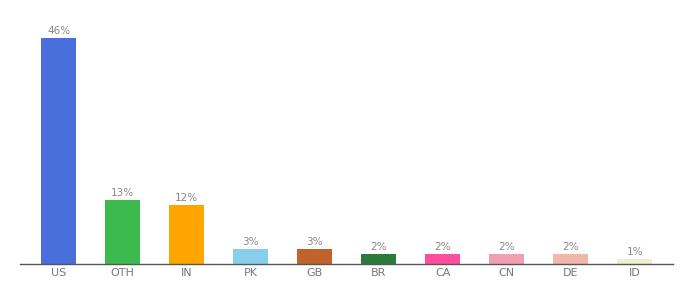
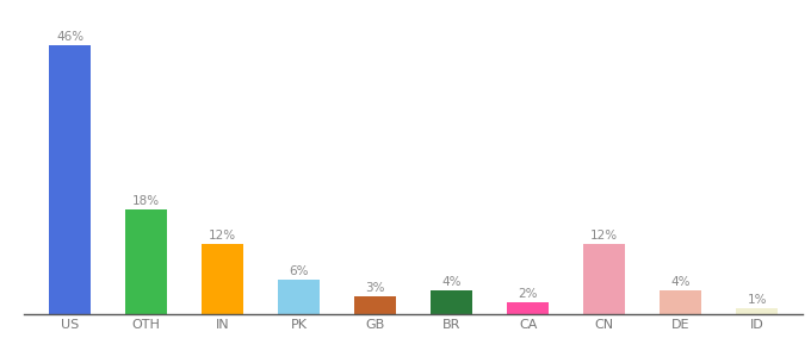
OTH: 13% -> 18%
PK: 3% -> 6%
BR: 2% -> 4%
CN: 2% -> 12%
DE: 2% -> 4%
